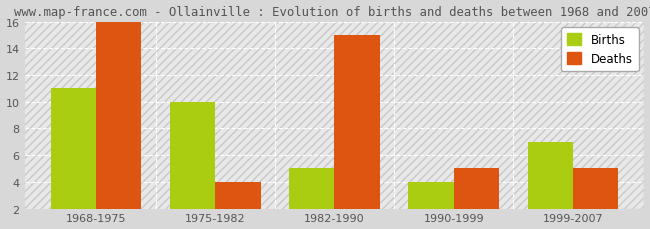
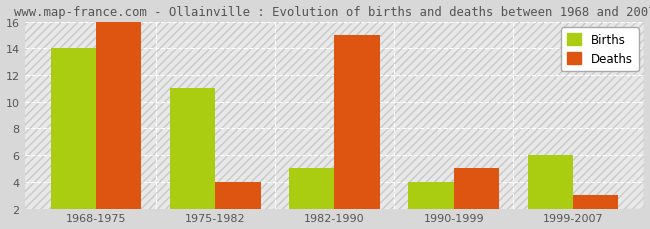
Births/1968-1975: 11 -> 14
Births/1975-1982: 10 -> 11
Births/1999-2007: 7 -> 6
Deaths/1999-2007: 5 -> 3
